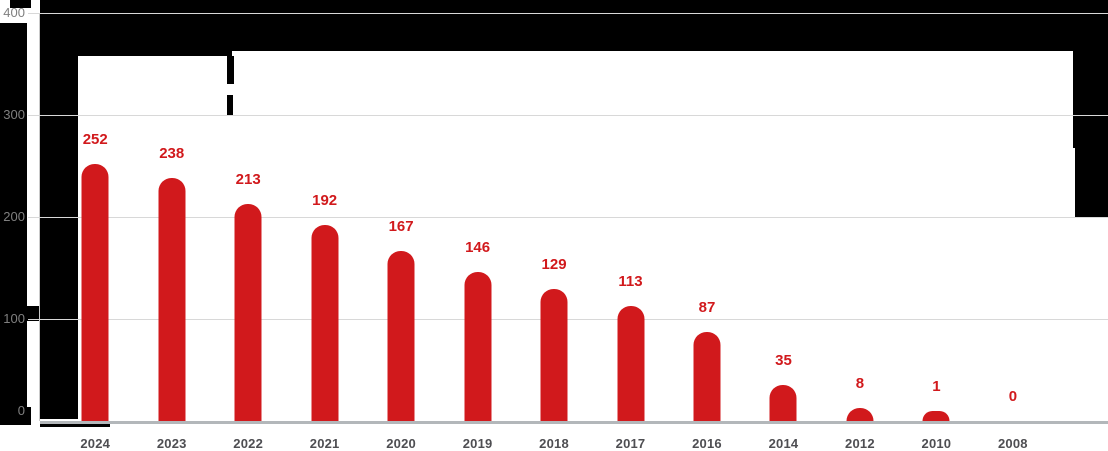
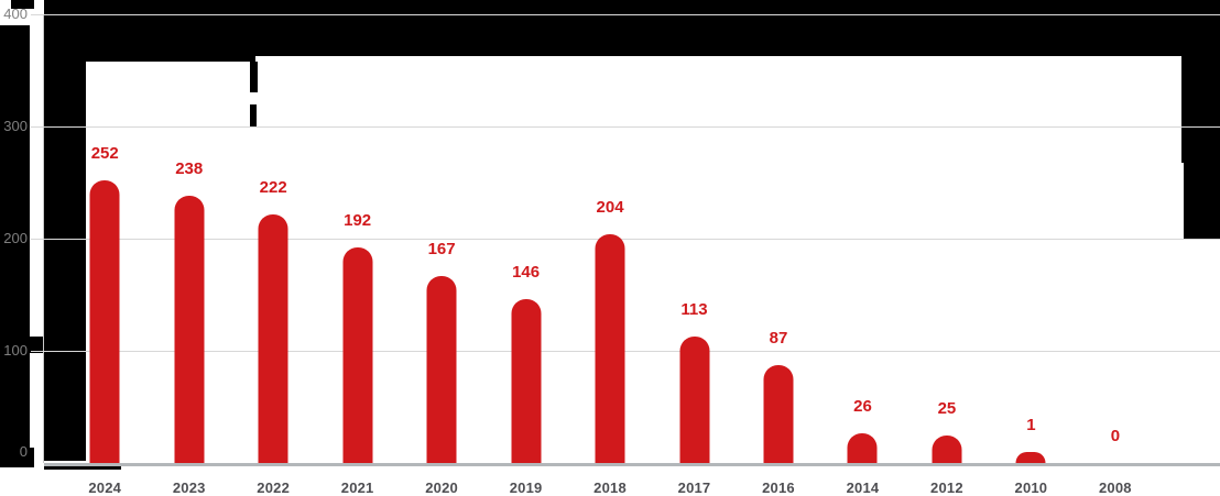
2022: 213 -> 222
2018: 129 -> 204
2014: 35 -> 26
2012: 8 -> 25
